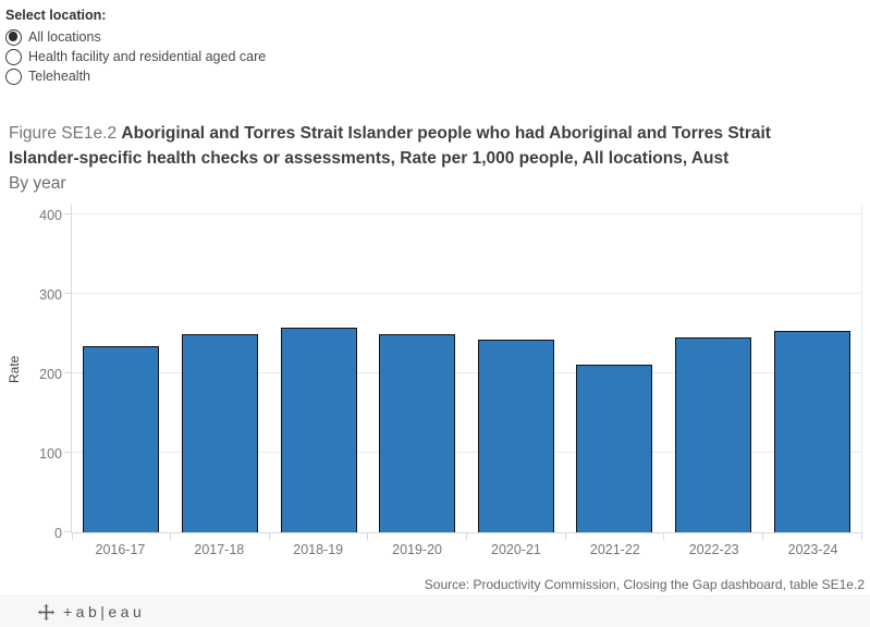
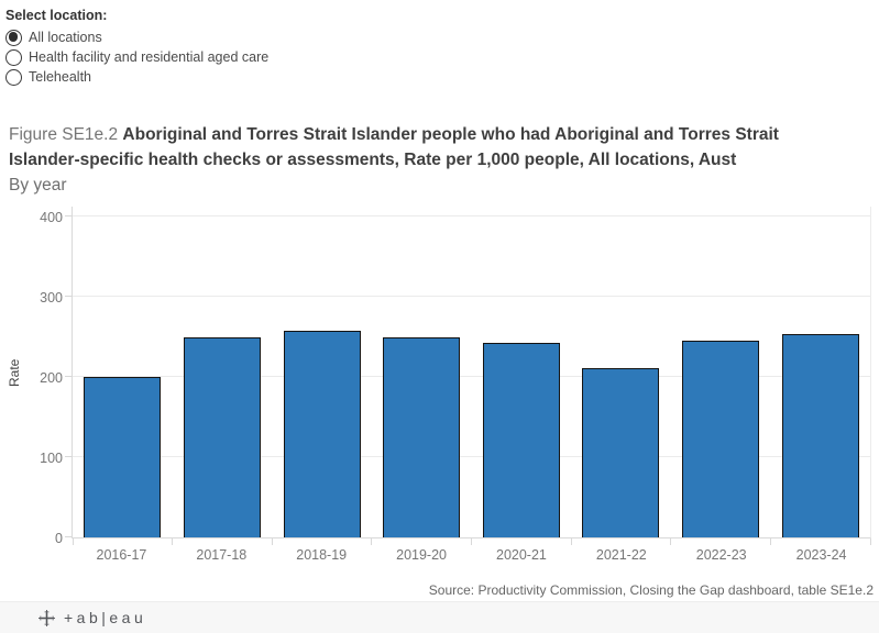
2016-17: 230 -> 200
